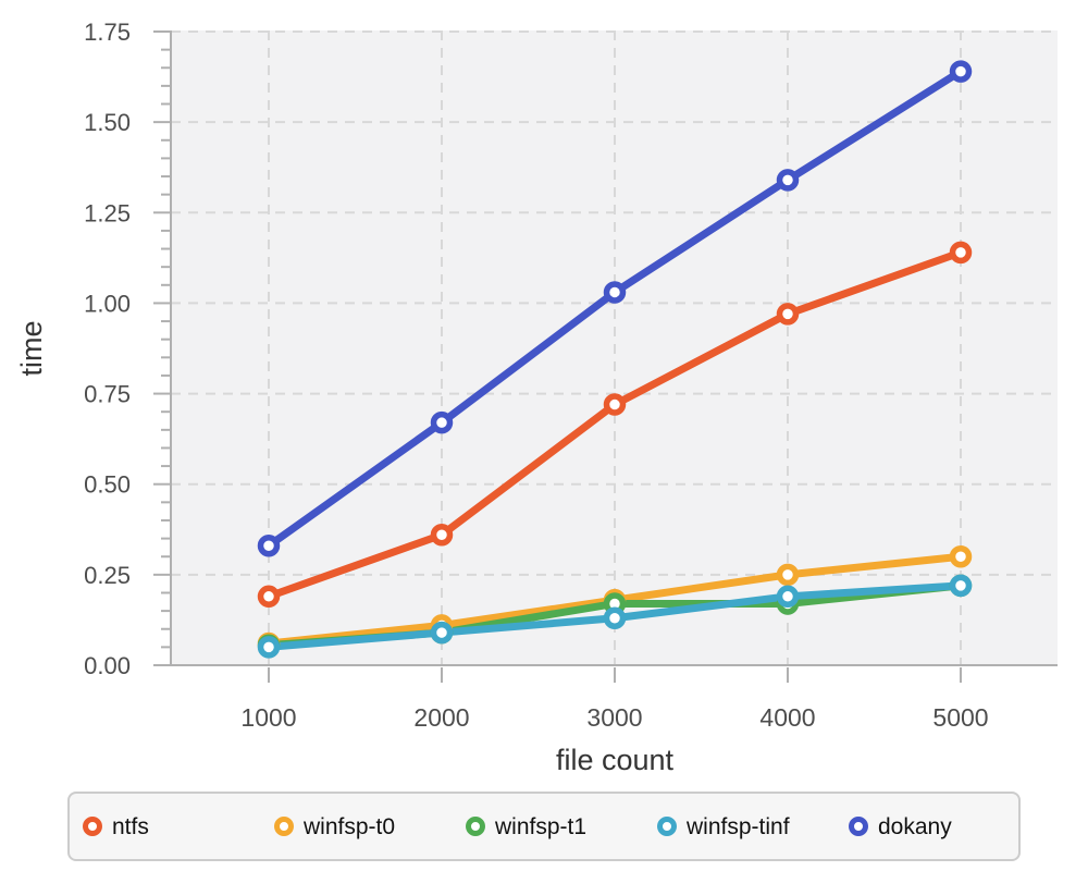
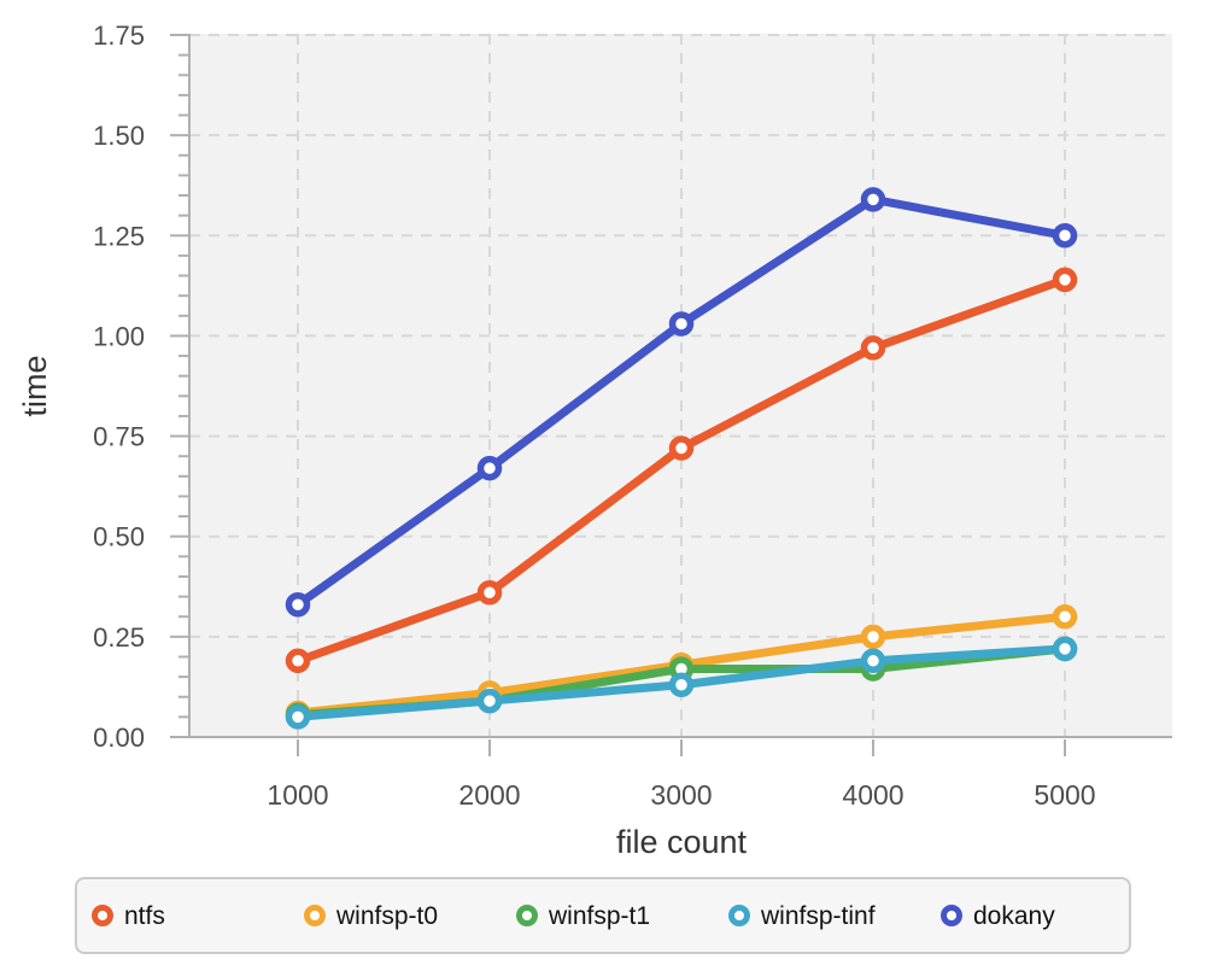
dokany/5000: 1.64 -> 1.25
